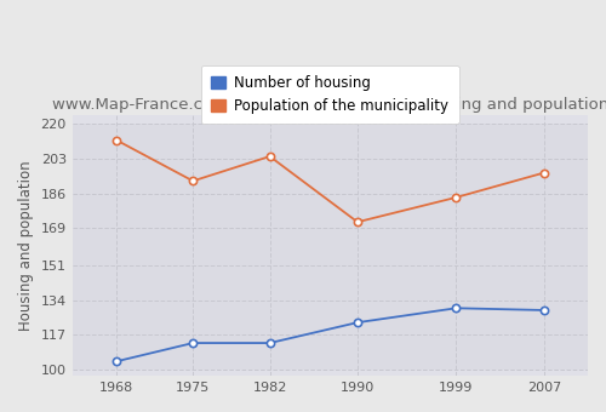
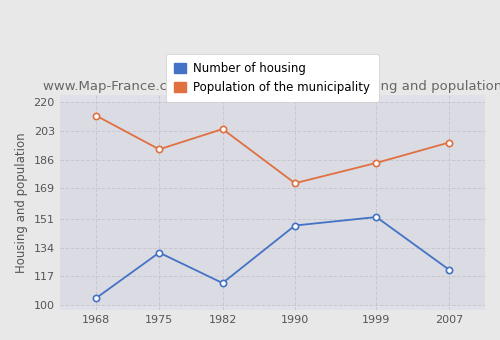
Number of housing/1975: 113 -> 131
Number of housing/1990: 123 -> 147
Number of housing/1999: 130 -> 152
Number of housing/2007: 129 -> 121
